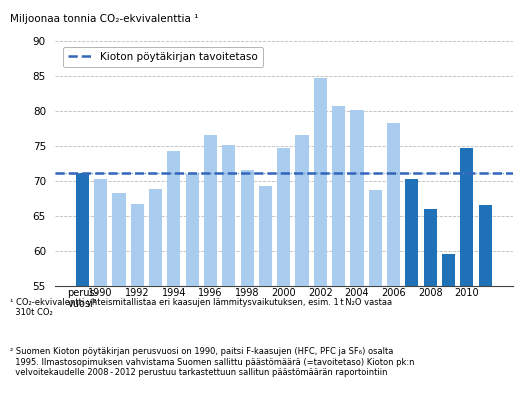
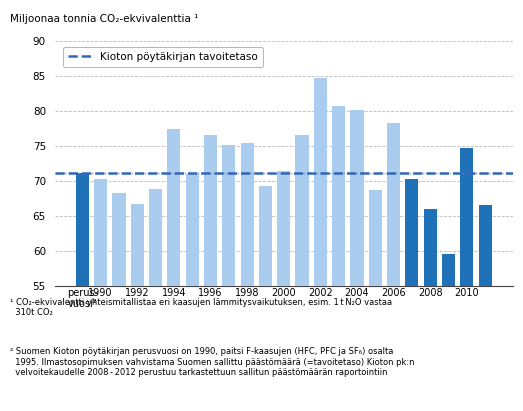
1994: 74.3 -> 77.4
1998: 71.5 -> 75.4
2000: 74.7 -> 71.4
